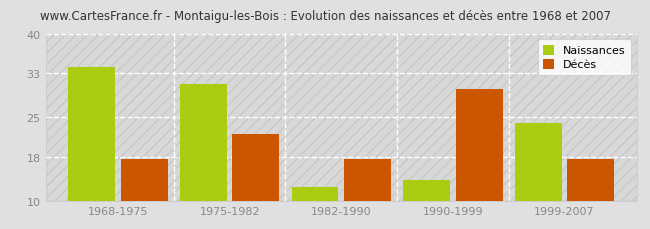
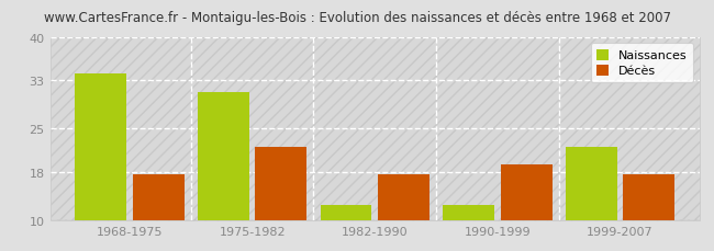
Naissances/1990-1999: 13.8 -> 12.5
Décès/1990-1999: 30.0 -> 19.2
Naissances/1999-2007: 24.0 -> 22.0
